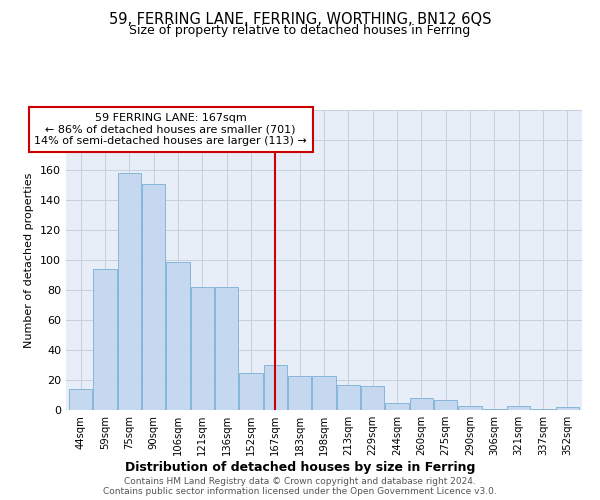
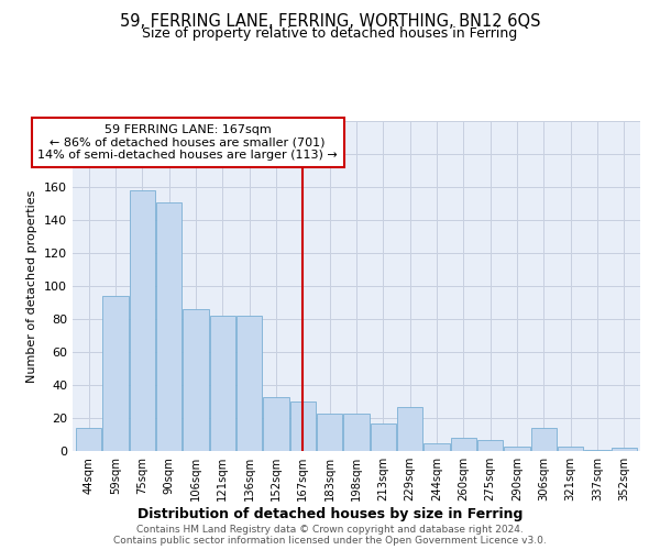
106sqm: 99 -> 86
152sqm: 25 -> 33
229sqm: 16 -> 27
306sqm: 1 -> 14
